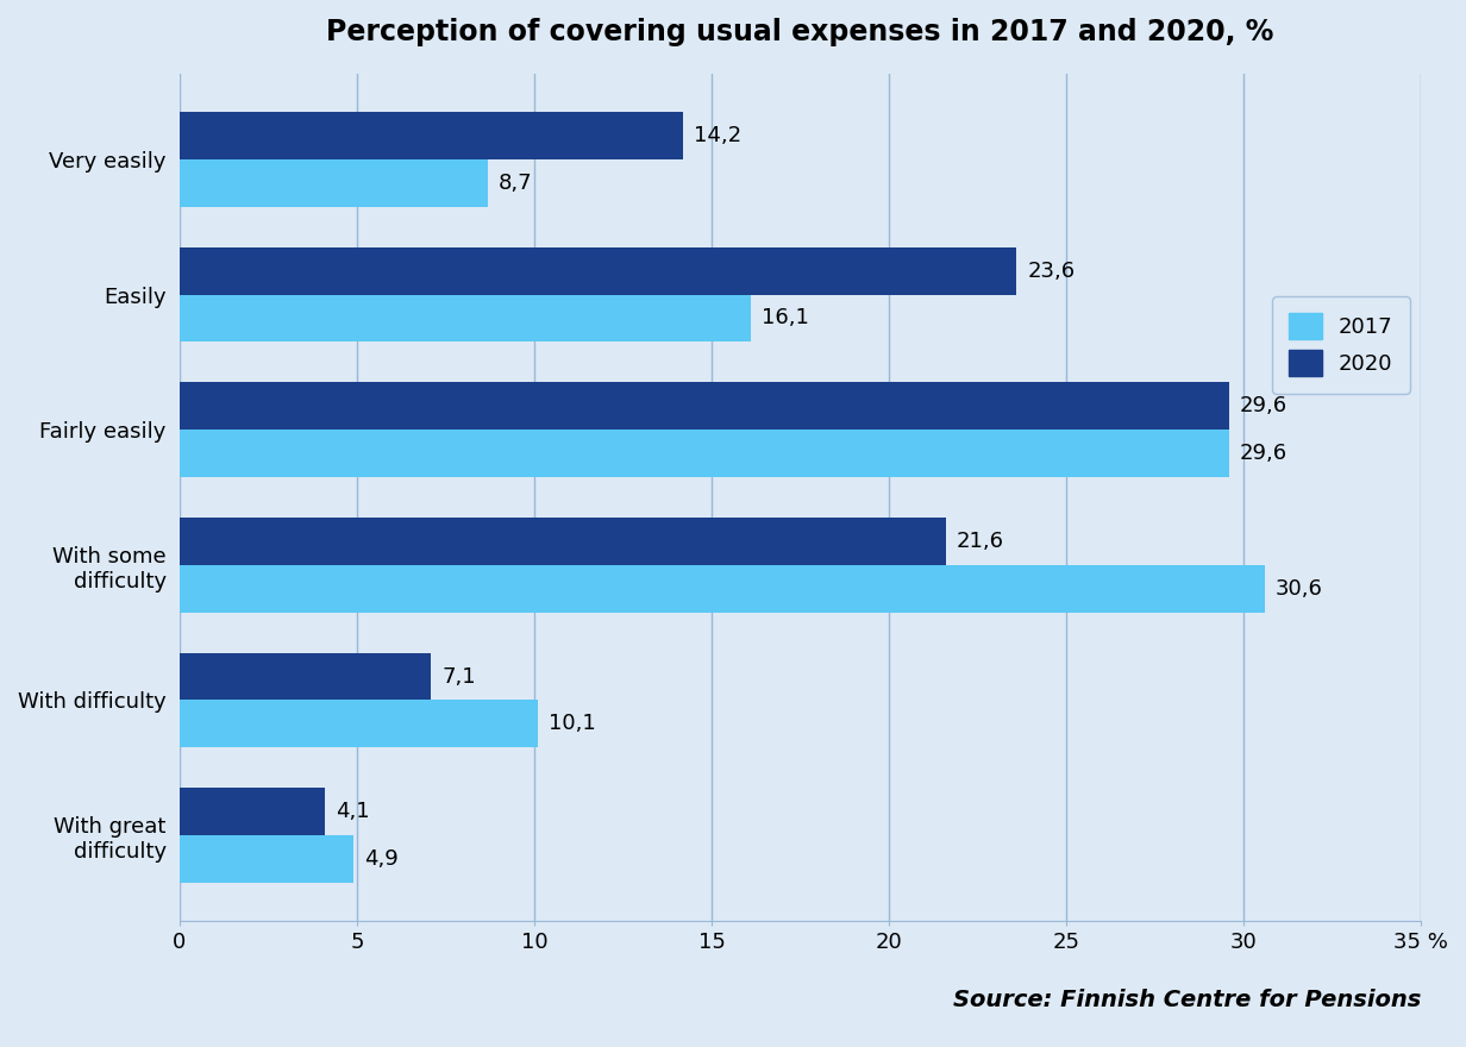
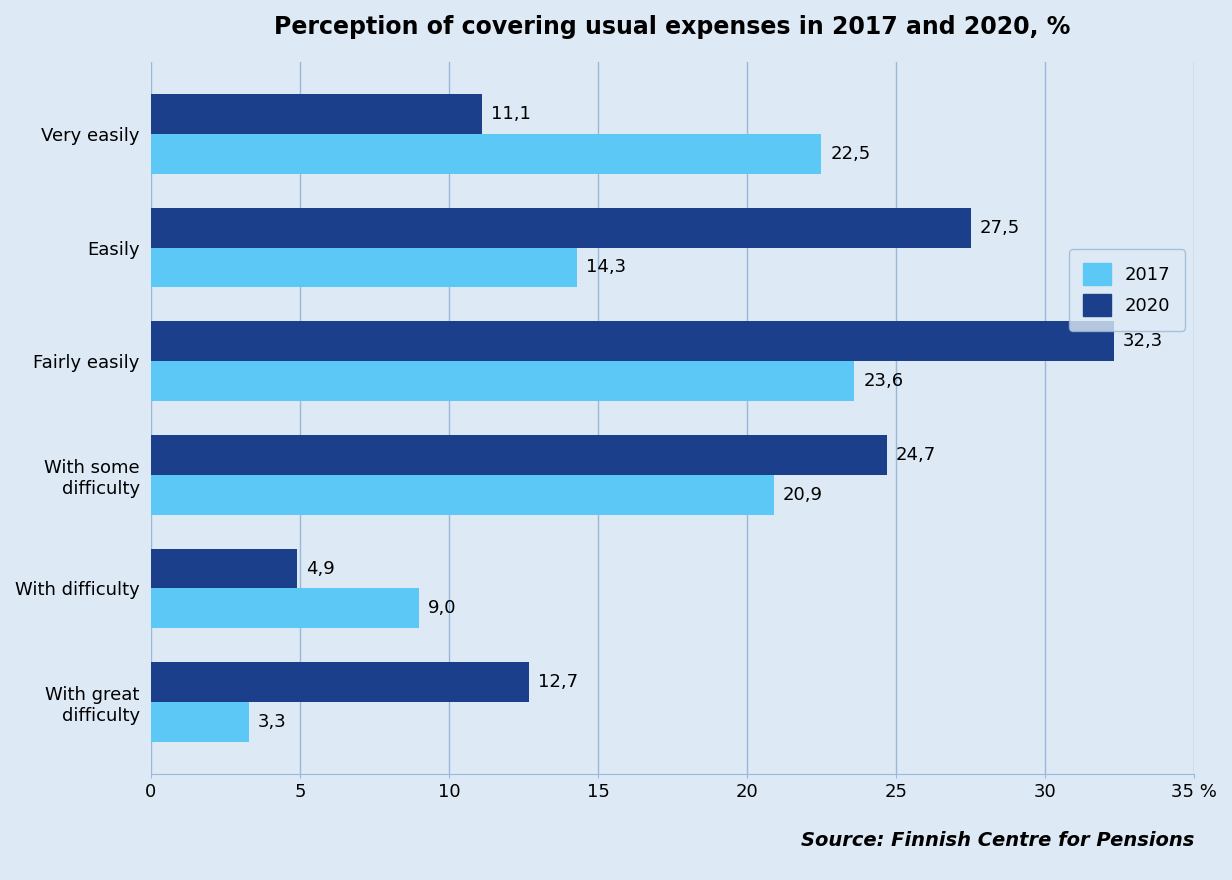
2020/Very easily: 14,2 -> 11,1
2017/Very easily: 8,7 -> 22,5
2020/Easily: 23,6 -> 27,5
2017/Easily: 16,1 -> 14,3
2020/Fairly easily: 29,6 -> 32,3
2017/Fairly easily: 29,6 -> 23,6
2020/With some difficulty: 21,6 -> 24,7
2017/With some difficulty: 30,6 -> 20,9
2020/With difficulty: 7,1 -> 4,9
2017/With difficulty: 10,1 -> 9,0
2020/With great difficulty: 4,1 -> 12,7
2017/With great difficulty: 4,9 -> 3,3
